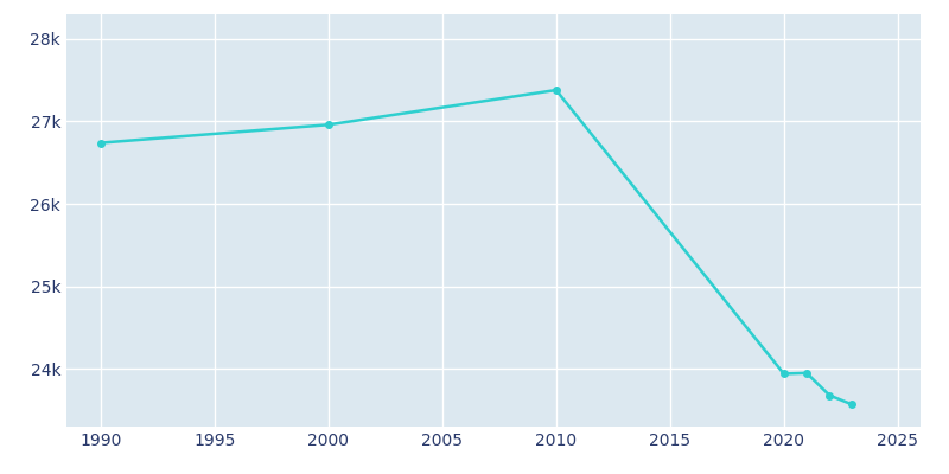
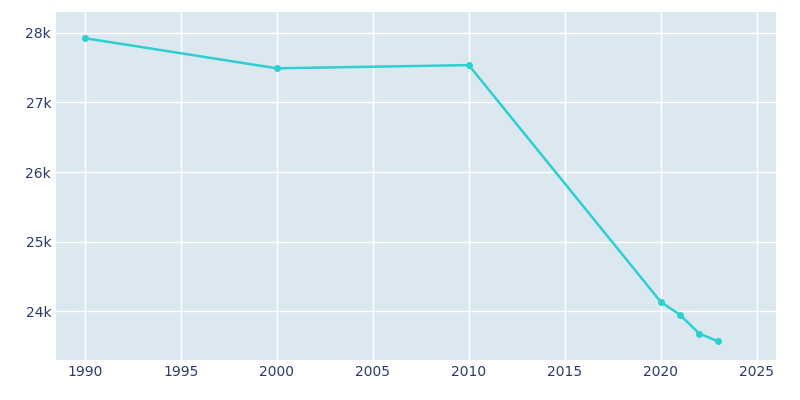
1990: 26.74k -> 27.92k
2000: 26.96k -> 27.49k
2010: 27.38k -> 27.54k
2020: 23.94k -> 24.14k
